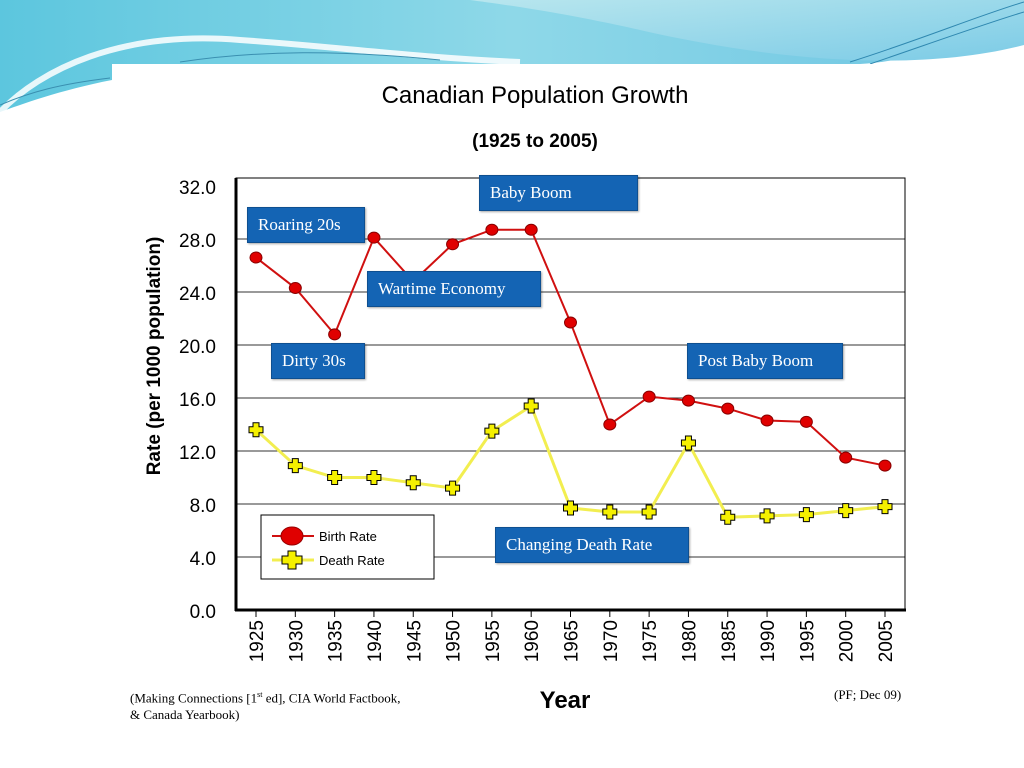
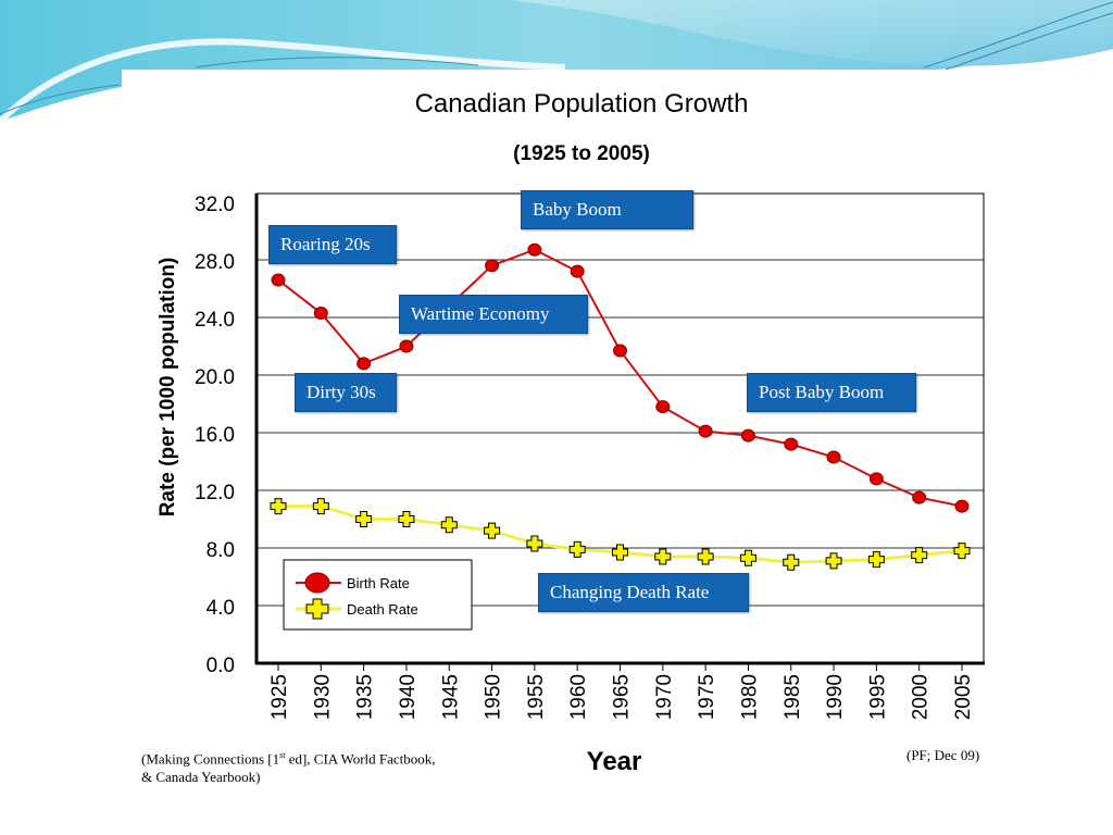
Death Rate/1925: 13.6 -> 10.9
Birth Rate/1940: 28.1 -> 22.0
Death Rate/1955: 13.5 -> 8.3
Birth Rate/1960: 28.7 -> 27.2
Death Rate/1960: 15.4 -> 7.9
Birth Rate/1970: 14.0 -> 17.8
Death Rate/1980: 12.6 -> 7.3
Birth Rate/1995: 14.2 -> 12.8
